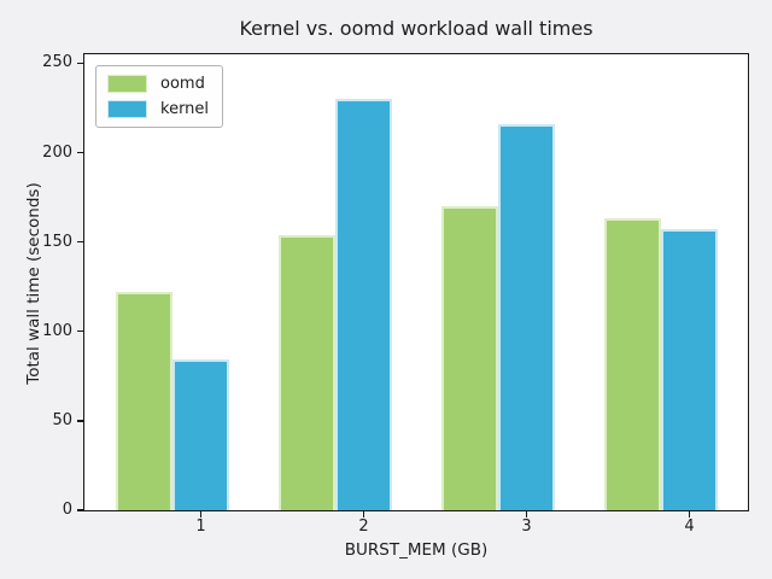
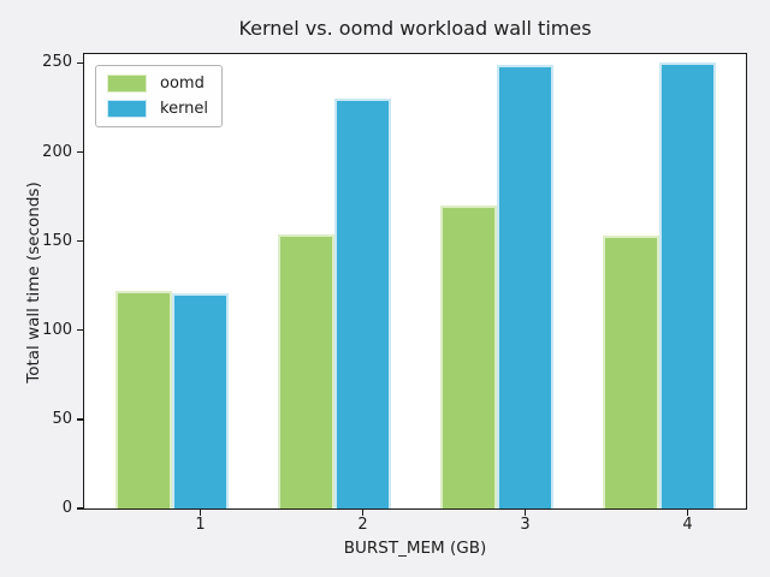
kernel/1: 84 -> 121
kernel/3: 216 -> 249
oomd/4: 163 -> 153
kernel/4: 157 -> 250
